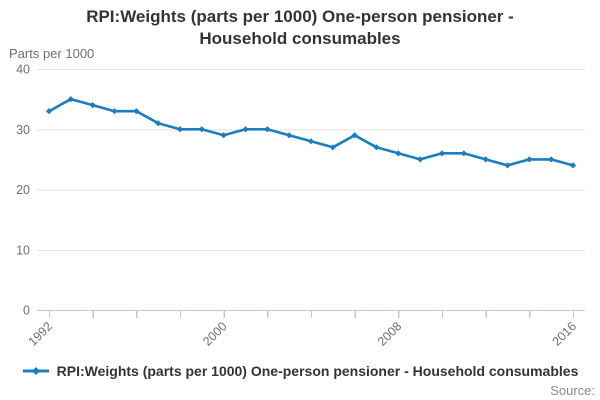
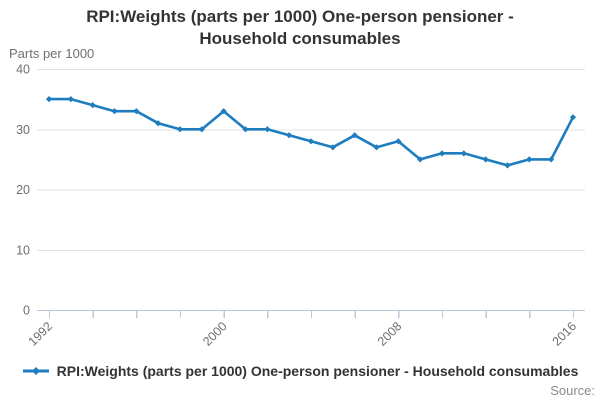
1992: 33 -> 35
2000: 29 -> 33
2008: 26 -> 28
2016: 24 -> 32
